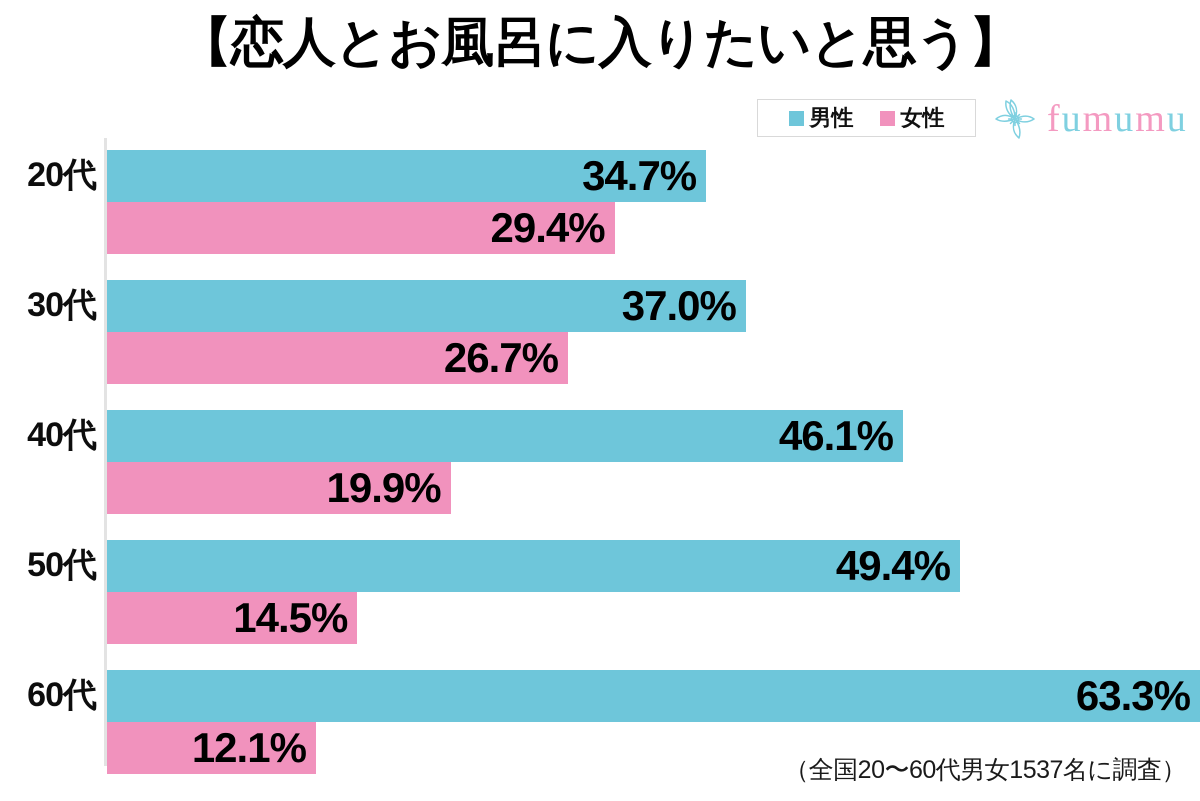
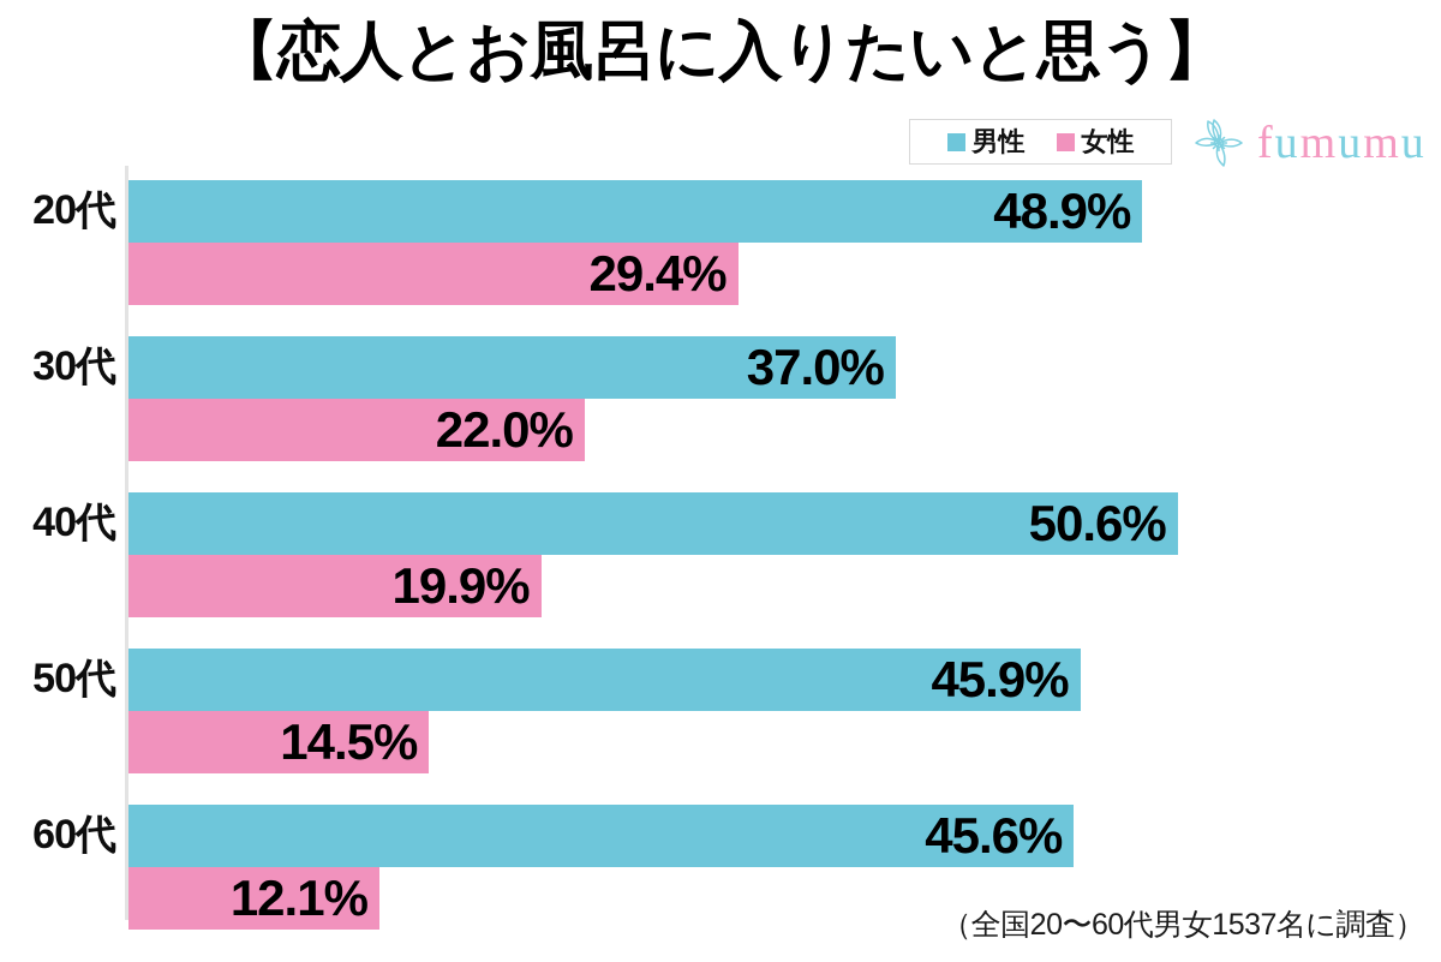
男性/20代: 34.7% -> 48.9%
女性/30代: 26.7% -> 22.0%
男性/40代: 46.1% -> 50.6%
男性/50代: 49.4% -> 45.9%
男性/60代: 63.3% -> 45.6%
